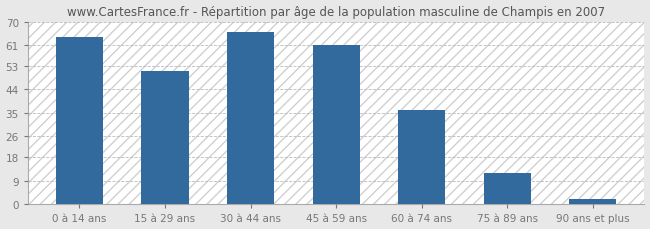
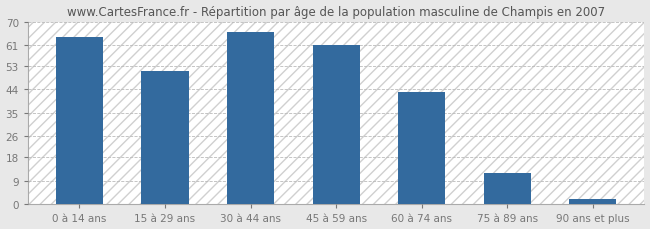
60 à 74 ans: 36 -> 43
